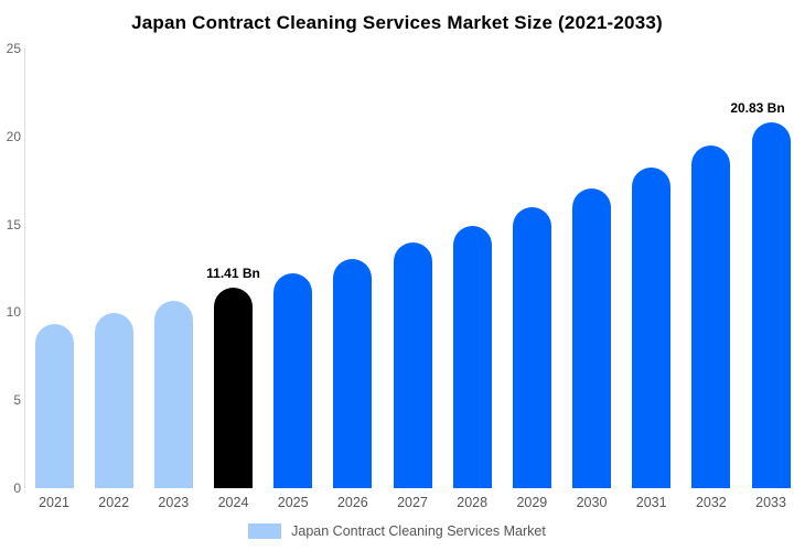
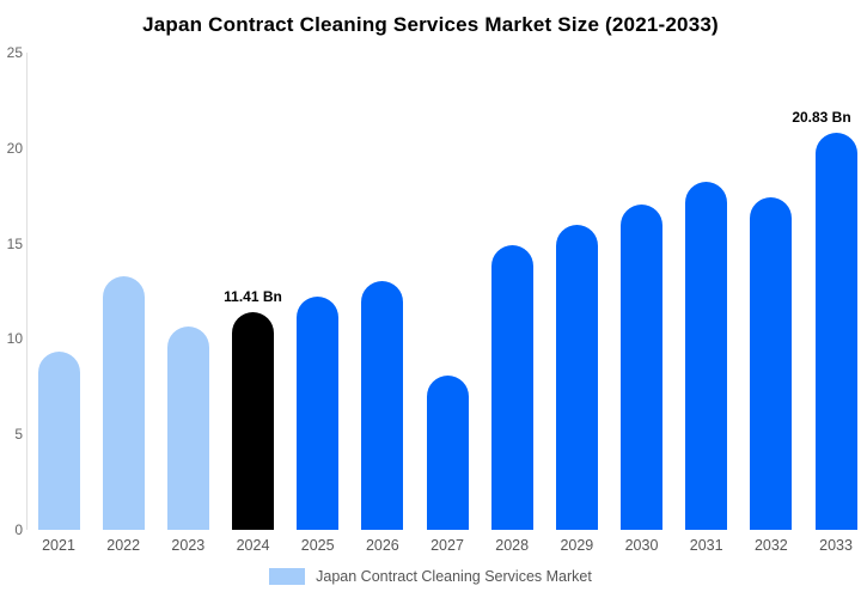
2022: 10.0 -> 13.3
2027: 13.9 -> 8.1
2032: 19.5 -> 17.4
